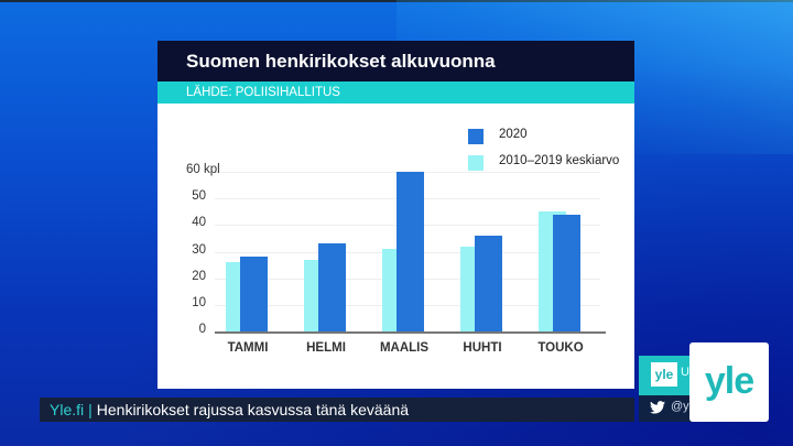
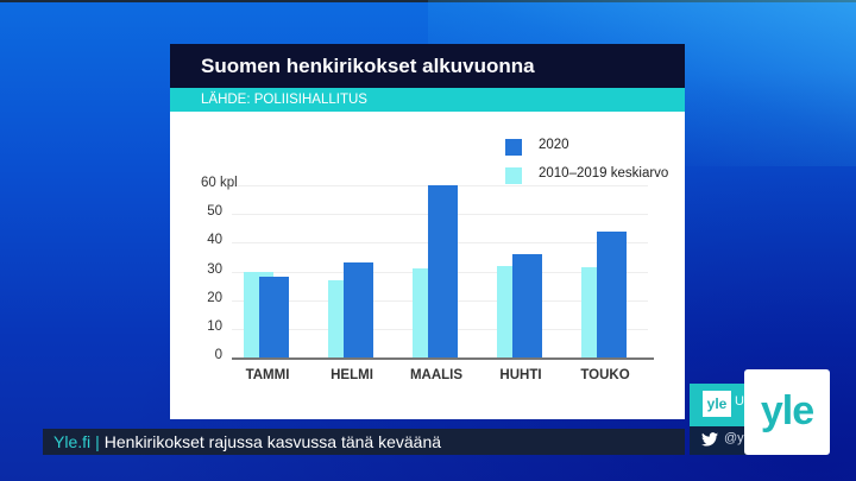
2010–2019 keskiarvo/TAMMI: 26 -> 30
2010–2019 keskiarvo/TOUKO: 45 -> 32
